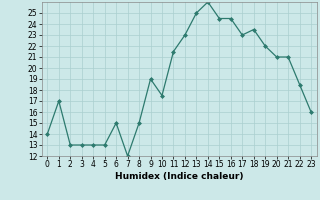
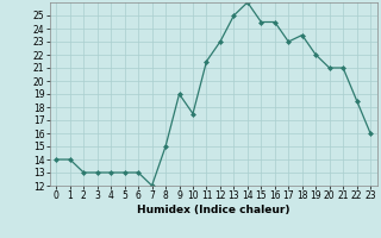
1: 17.0 -> 14.0
6: 15.0 -> 13.0
